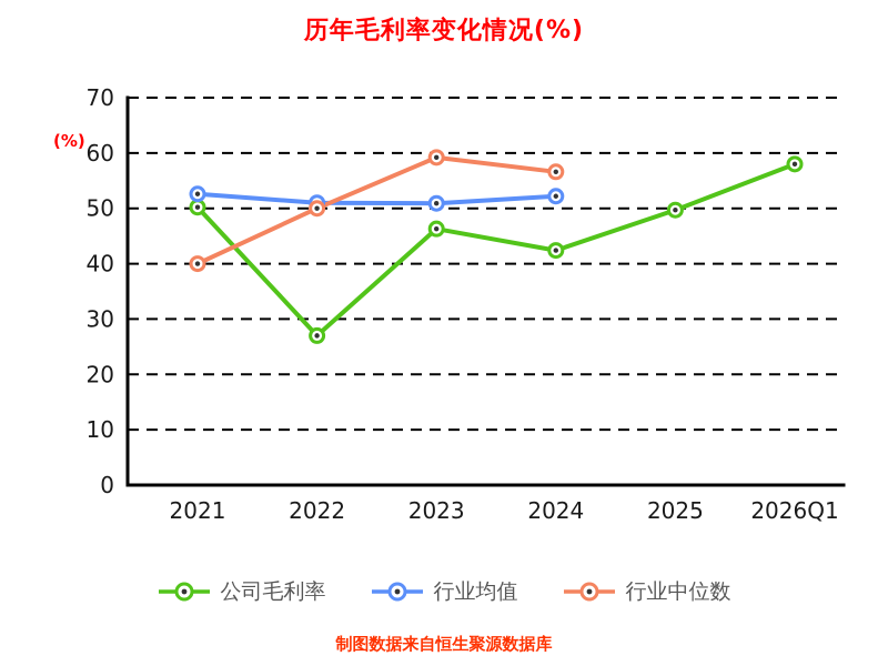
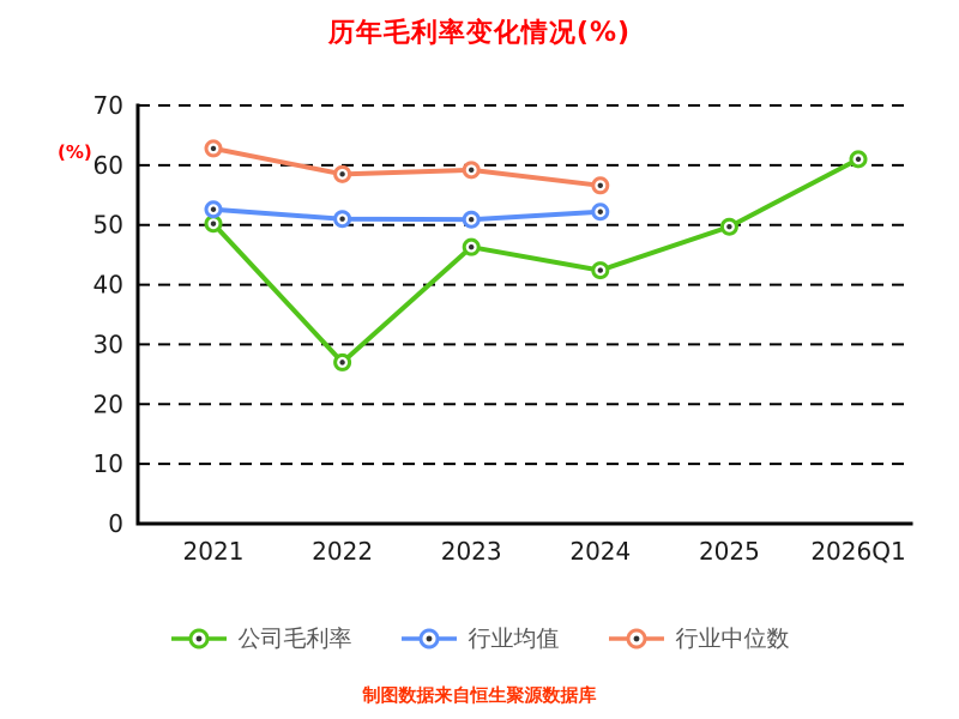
行业中位数/2021: 40 -> 63
行业中位数/2022: 50 -> 58
公司毛利率/2026Q1: 58 -> 61
